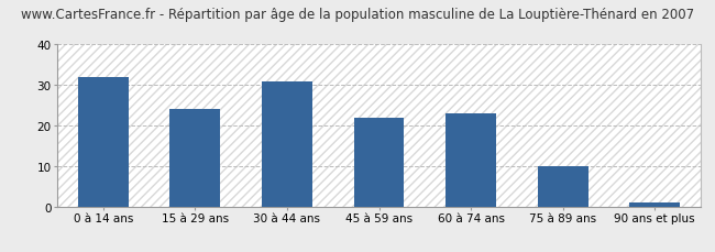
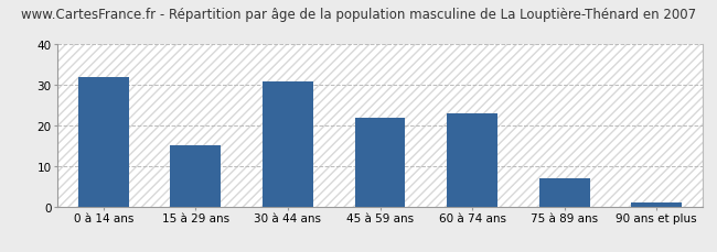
15 à 29 ans: 24 -> 15
75 à 89 ans: 10 -> 7
